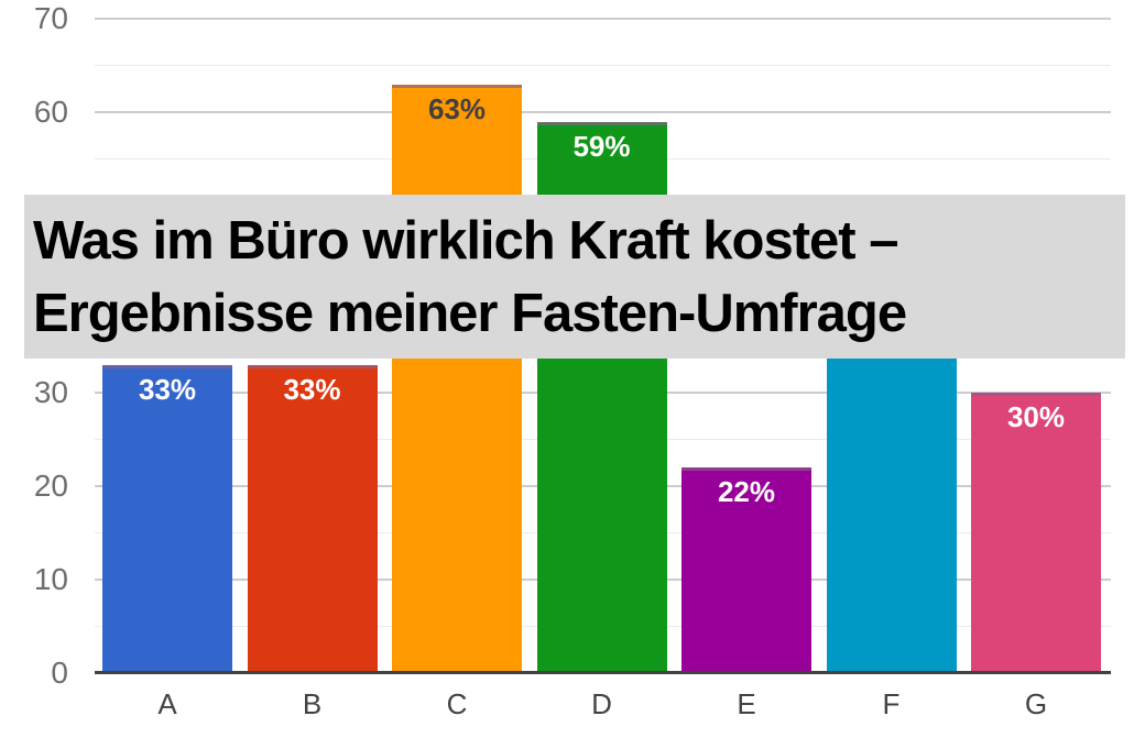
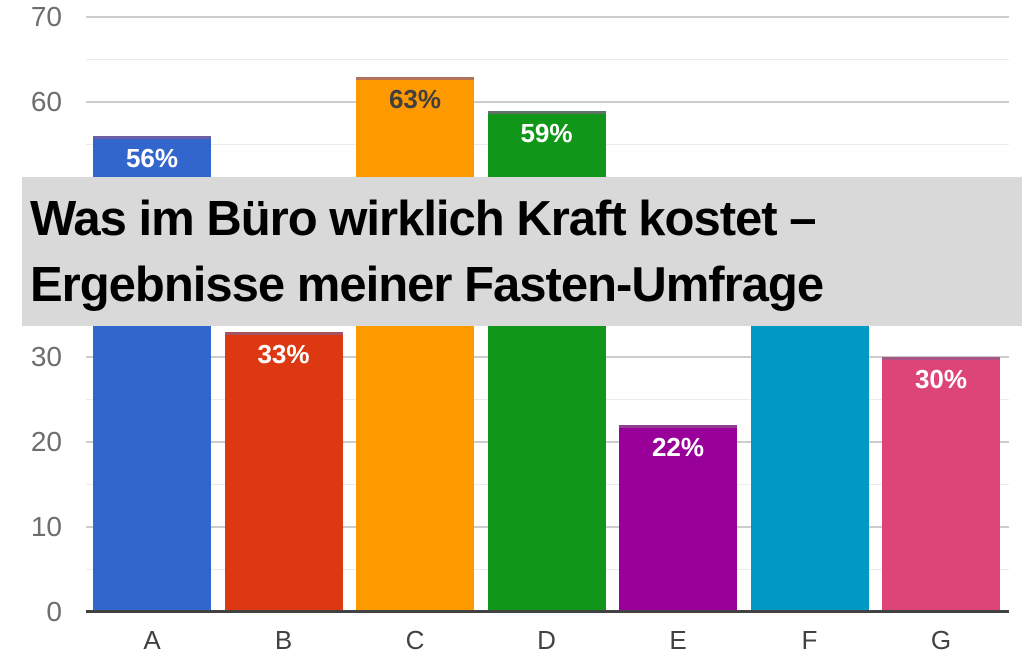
A: 33% -> 56%
